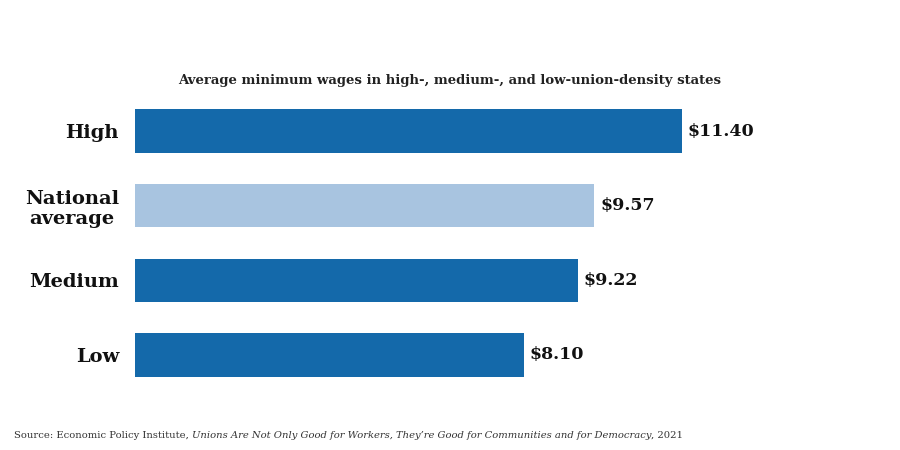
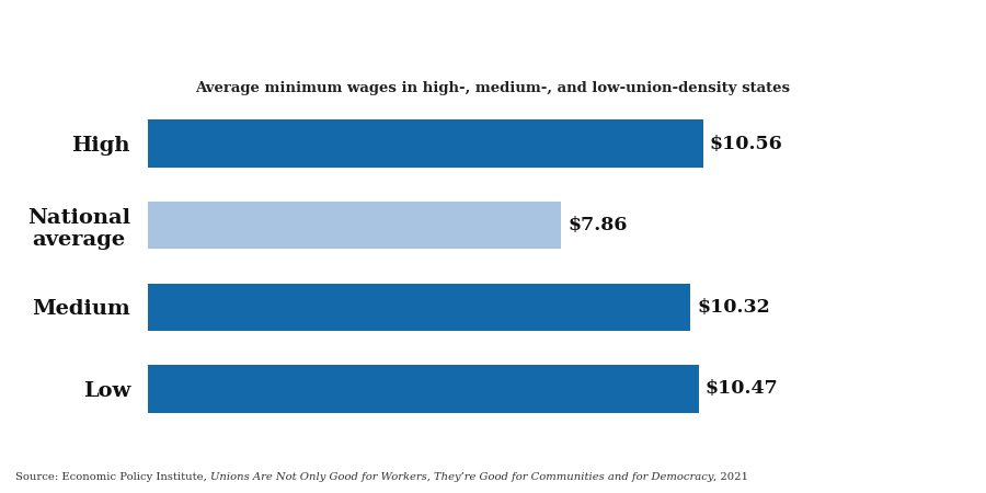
High: $11.40 -> $10.56
National average: $9.57 -> $7.86
Medium: $9.22 -> $10.32
Low: $8.10 -> $10.47
